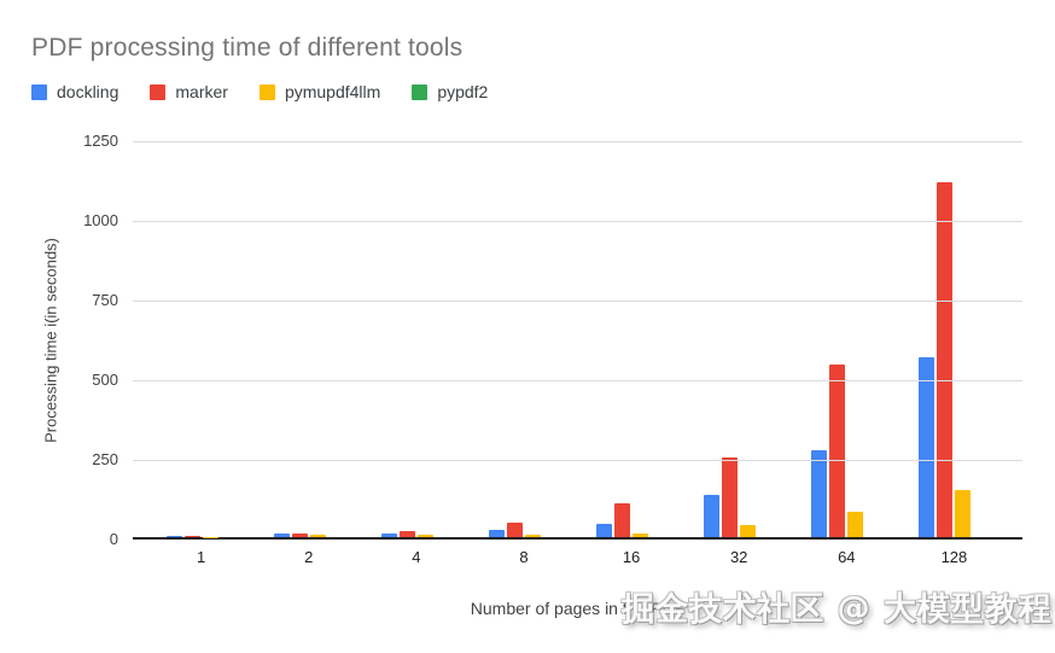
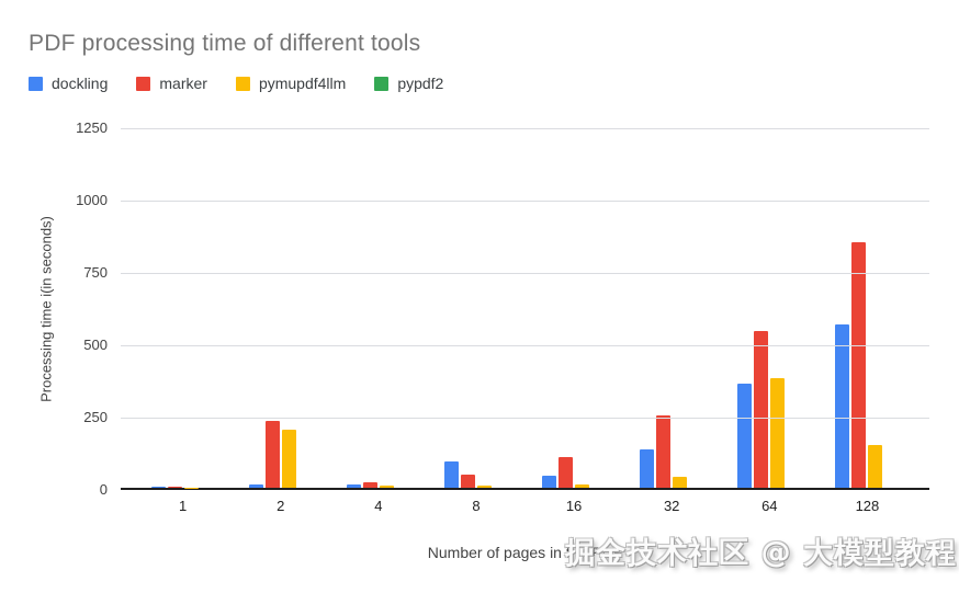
marker/2: 10 -> 230
pymupdf4llm/2: 10 -> 200
dockling/8: 20 -> 90
dockling/64: 270 -> 360
pymupdf4llm/64: 80 -> 380
marker/128: 1110 -> 850
